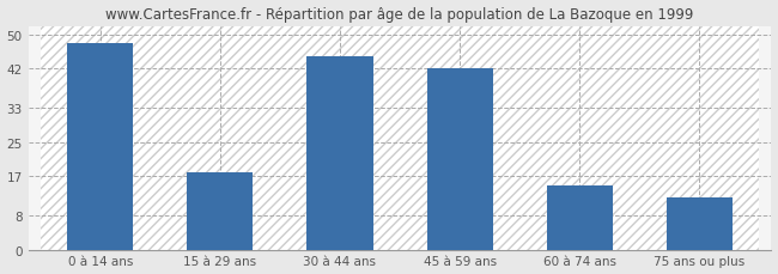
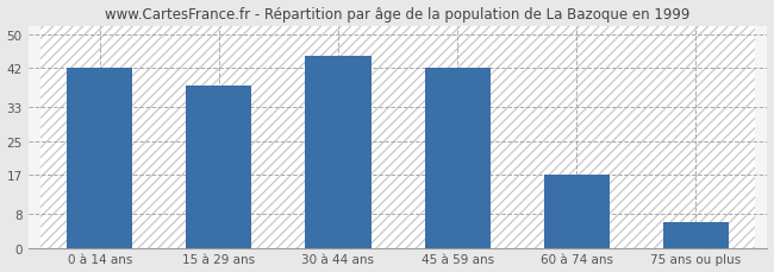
0 à 14 ans: 48 -> 42
15 à 29 ans: 18 -> 38
60 à 74 ans: 15 -> 17
75 ans ou plus: 12 -> 6
